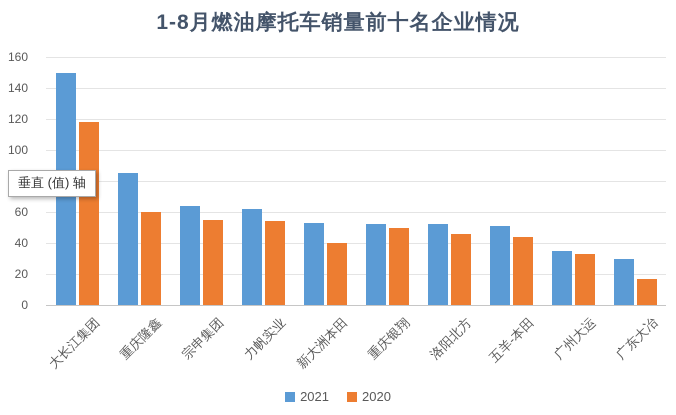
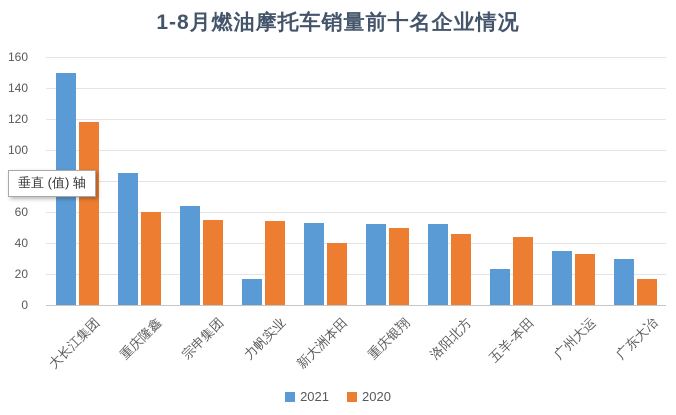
2021/力帆实业: 62 -> 17
2021/五羊-本田: 51 -> 23
